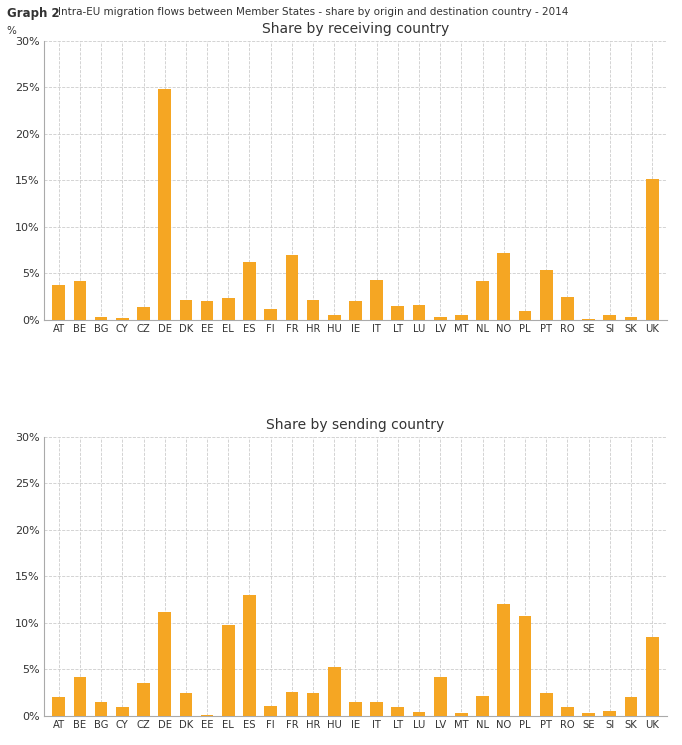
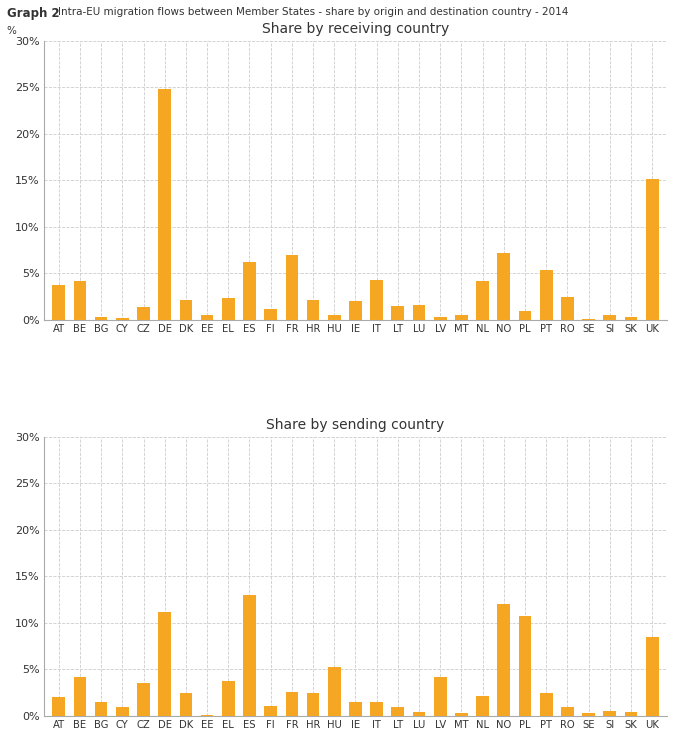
Share by receiving country/EE: 2.0% -> 0.5%
Share by sending country/EL: 9.8% -> 3.8%
Share by sending country/SK: 2.0% -> 0.4%
